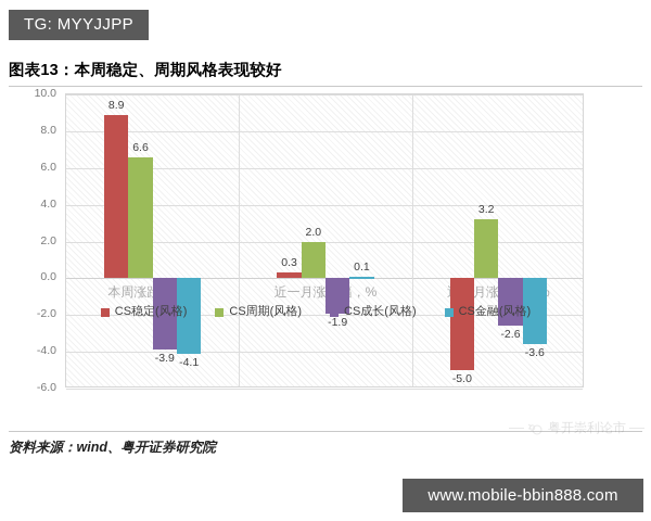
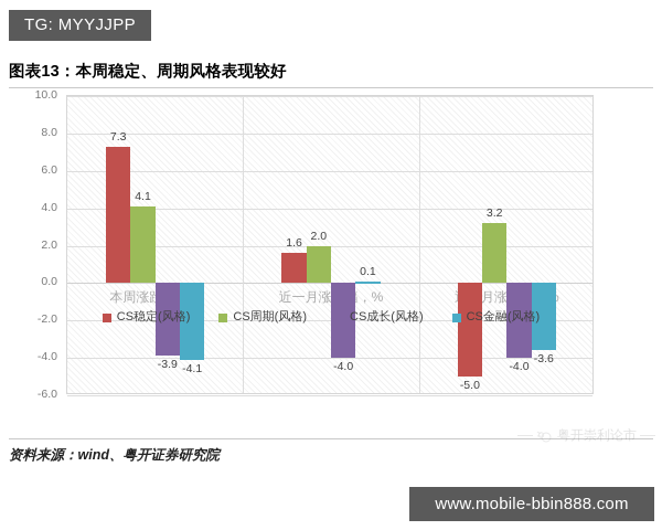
CS稳定(风格)/本周涨跌幅，%: 8.9 -> 7.3
CS周期(风格)/本周涨跌幅，%: 6.6 -> 4.1
CS稳定(风格)/近一月涨跌幅，%: 0.3 -> 1.6
CS成长(风格)/近一月涨跌幅，%: -1.9 -> -4.0
CS成长(风格)/近三月涨跌幅，%: -2.6 -> -4.0
